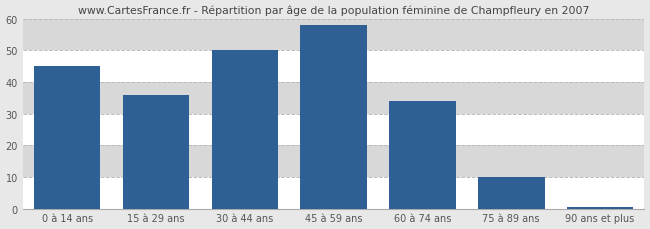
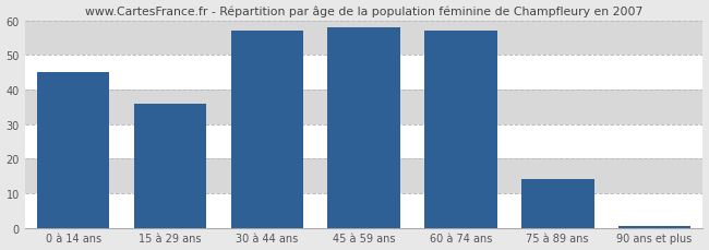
30 à 44 ans: 50.0 -> 57.0
60 à 74 ans: 34.0 -> 57.0
75 à 89 ans: 10.0 -> 14.0
